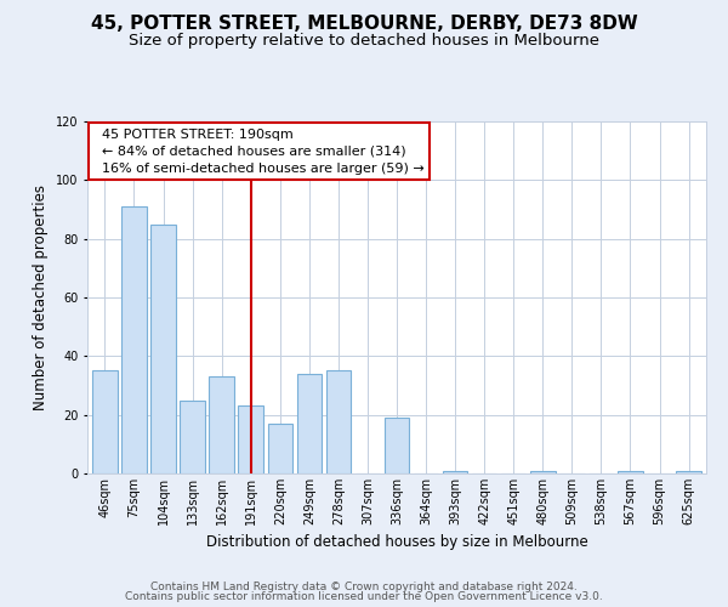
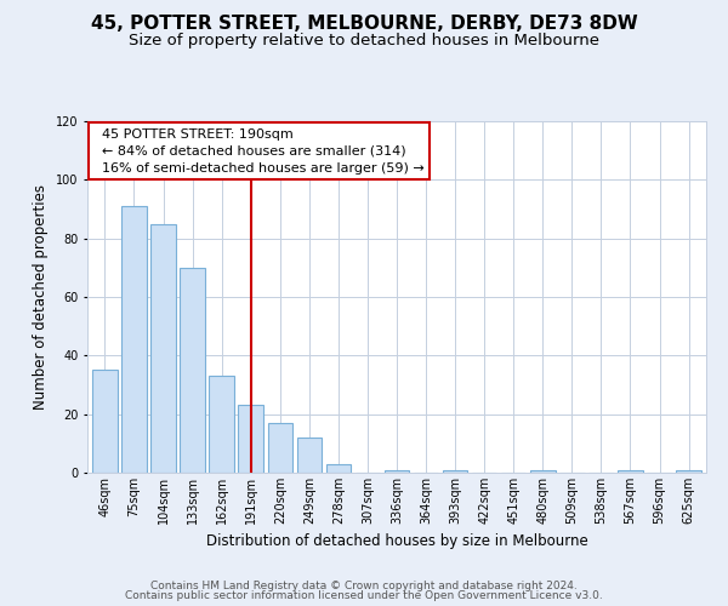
133sqm: 25 -> 70
249sqm: 34 -> 12
278sqm: 35 -> 3
336sqm: 19 -> 1
